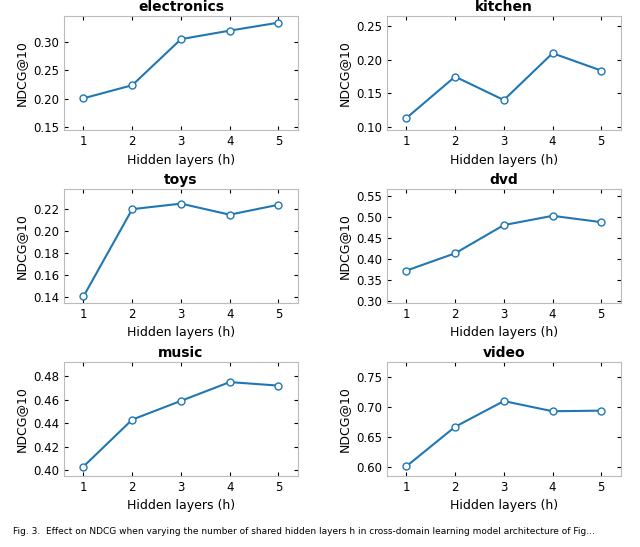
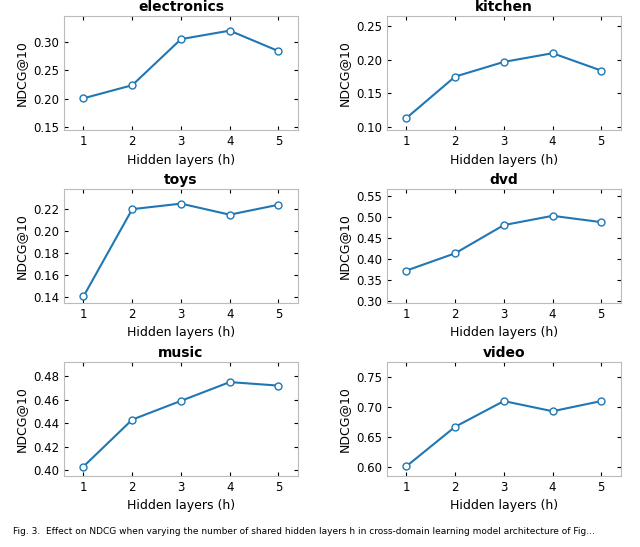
electronics/5: 0.334 -> 0.284
kitchen/3: 0.140 -> 0.197
video/5: 0.694 -> 0.710
